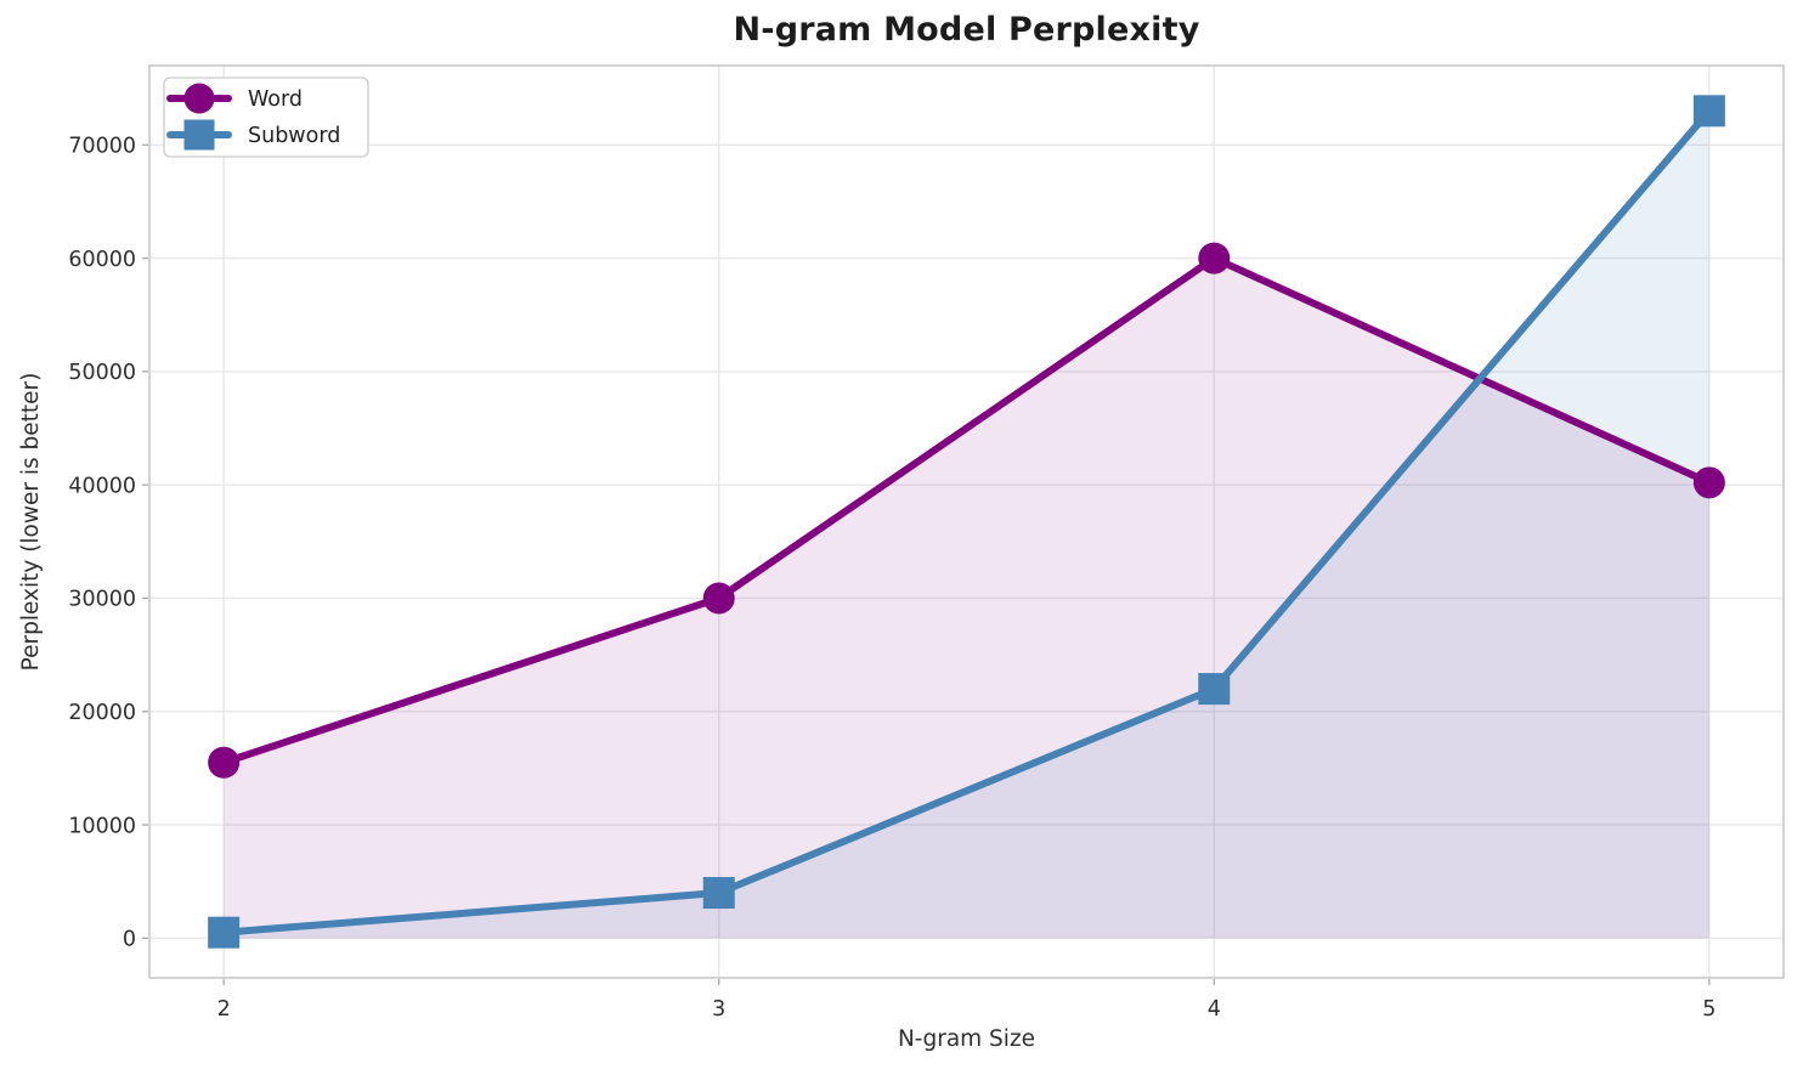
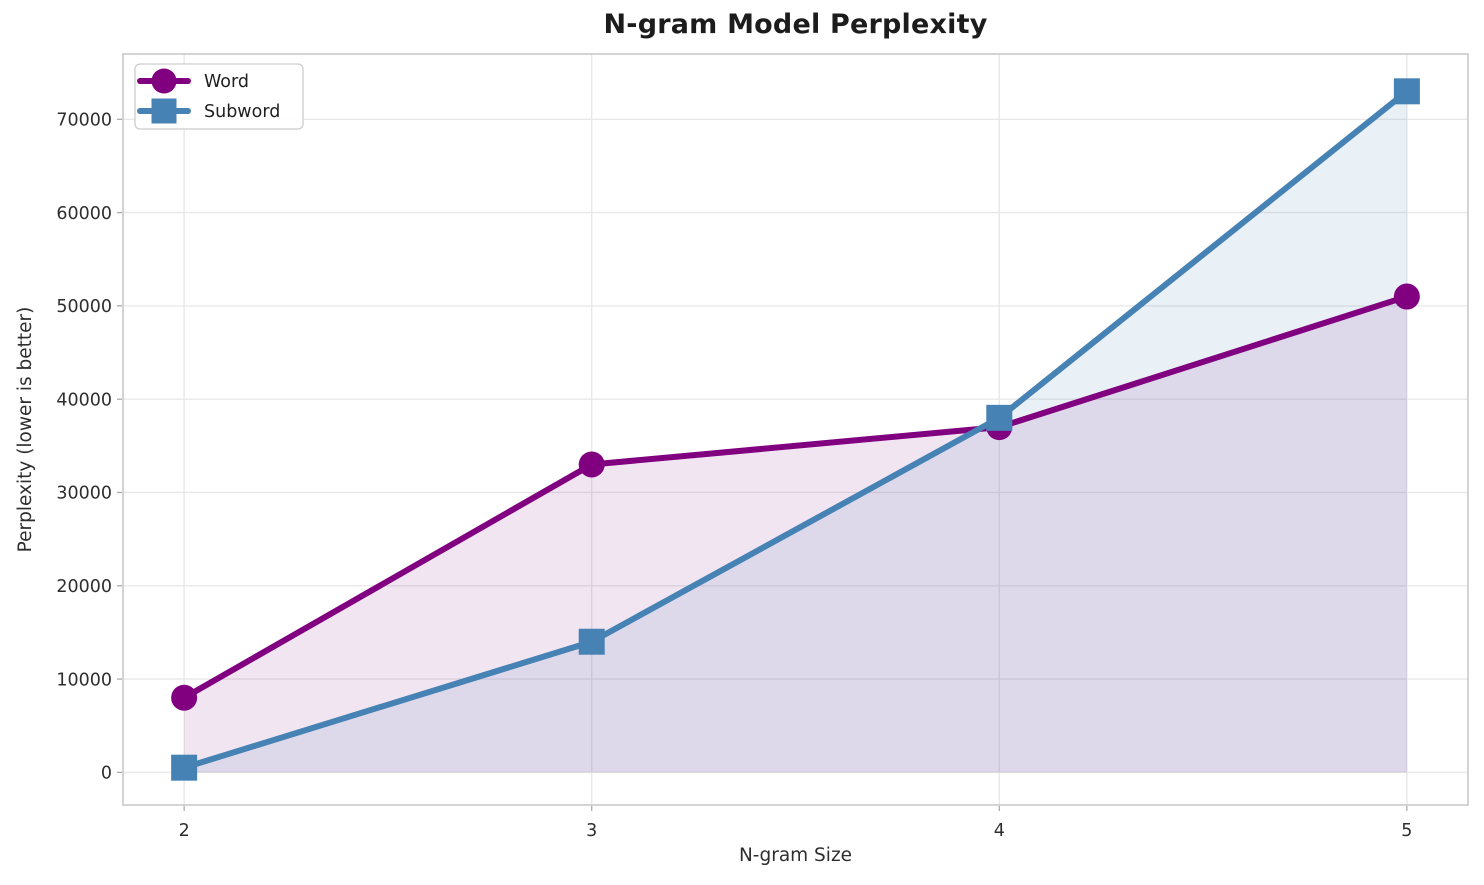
Word/2: 16000 -> 8000
Word/3: 30000 -> 33000
Subword/3: 4000 -> 14000
Word/4: 60000 -> 37000
Subword/4: 22000 -> 38000
Word/5: 40000 -> 51000
